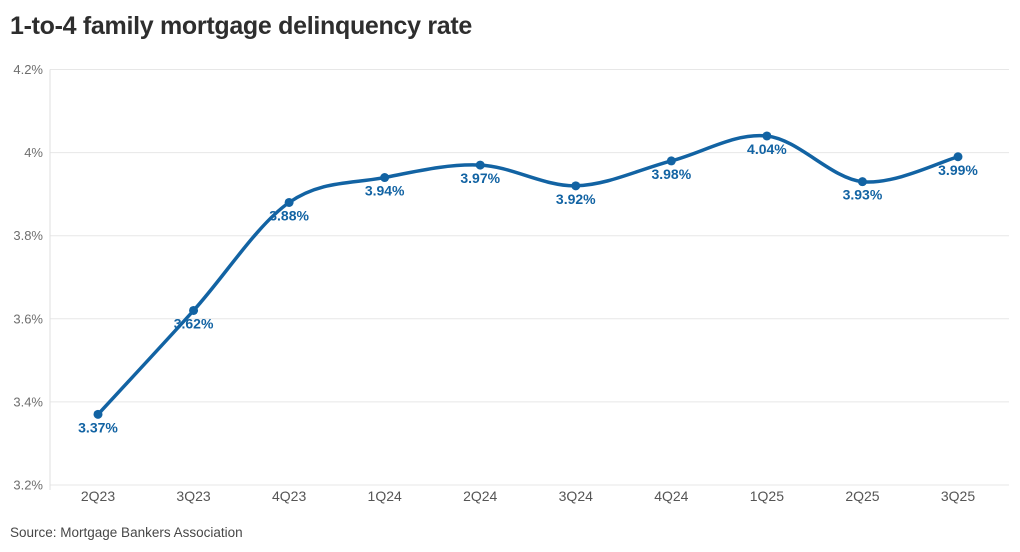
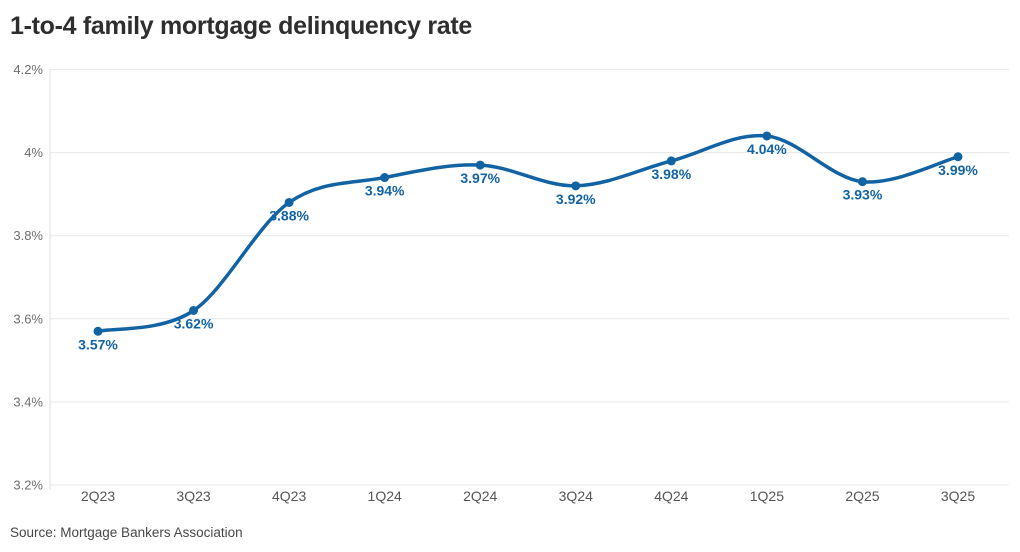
2Q23: 3.37% -> 3.57%
